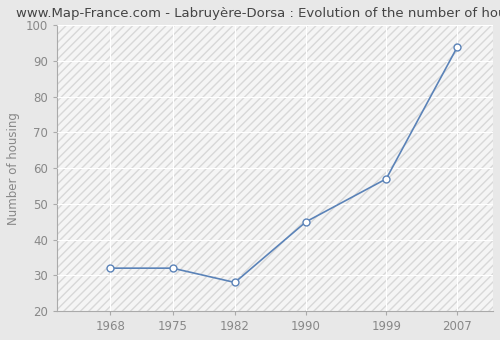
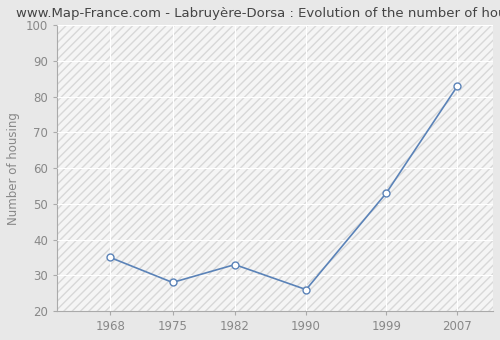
1968: 32 -> 35
1975: 32 -> 28
1982: 28 -> 33
1990: 45 -> 26
1999: 57 -> 53
2007: 94 -> 83
